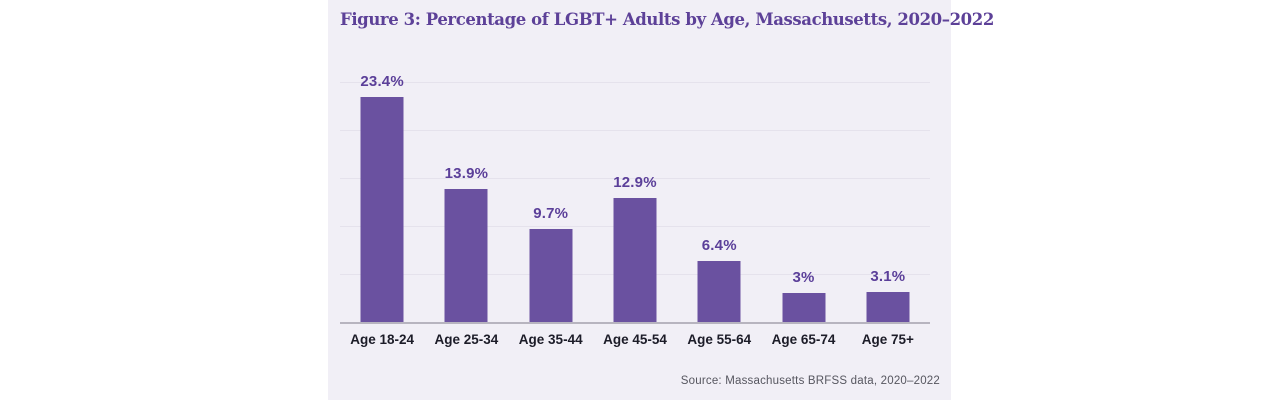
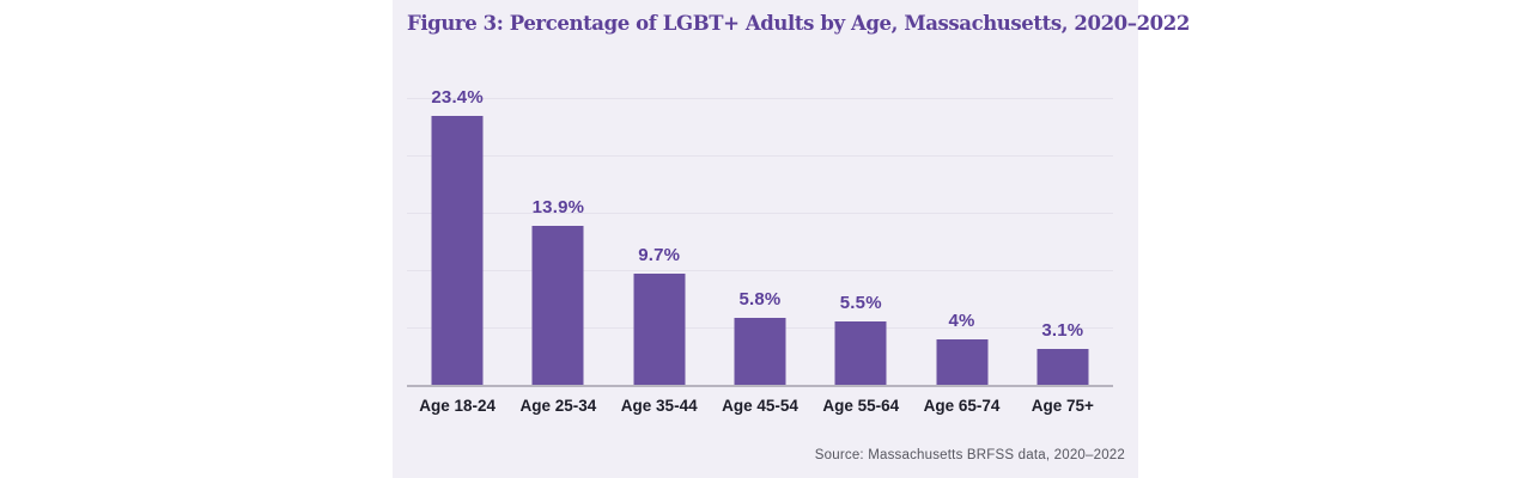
Age 45-54: 12.9% -> 5.8%
Age 55-64: 6.4% -> 5.5%
Age 65-74: 3% -> 4%
